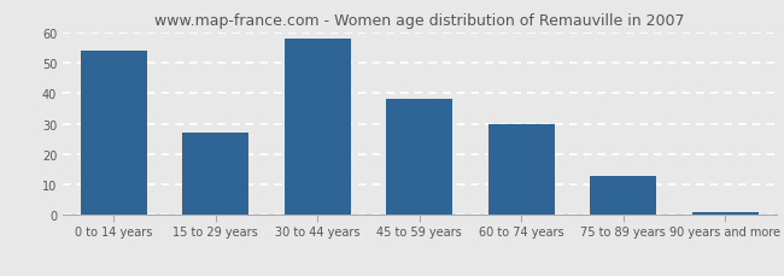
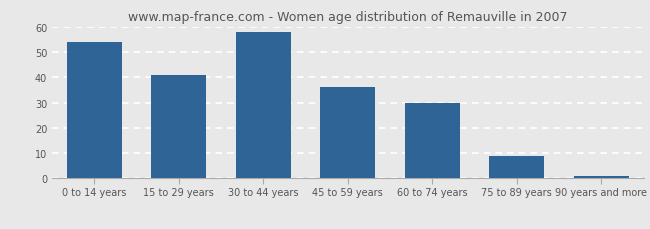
15 to 29 years: 27 -> 41
45 to 59 years: 38 -> 36
75 to 89 years: 13 -> 9
